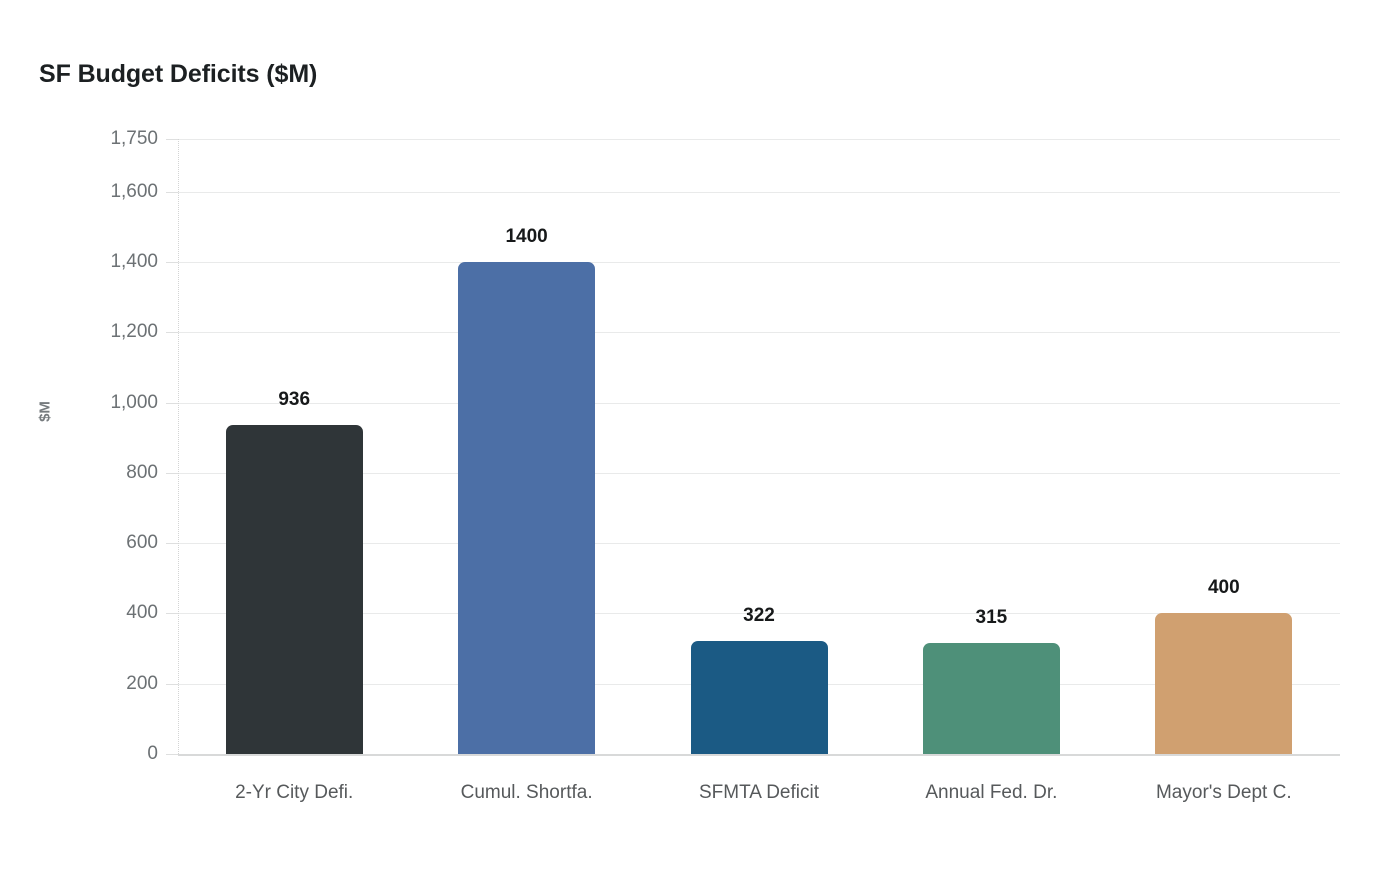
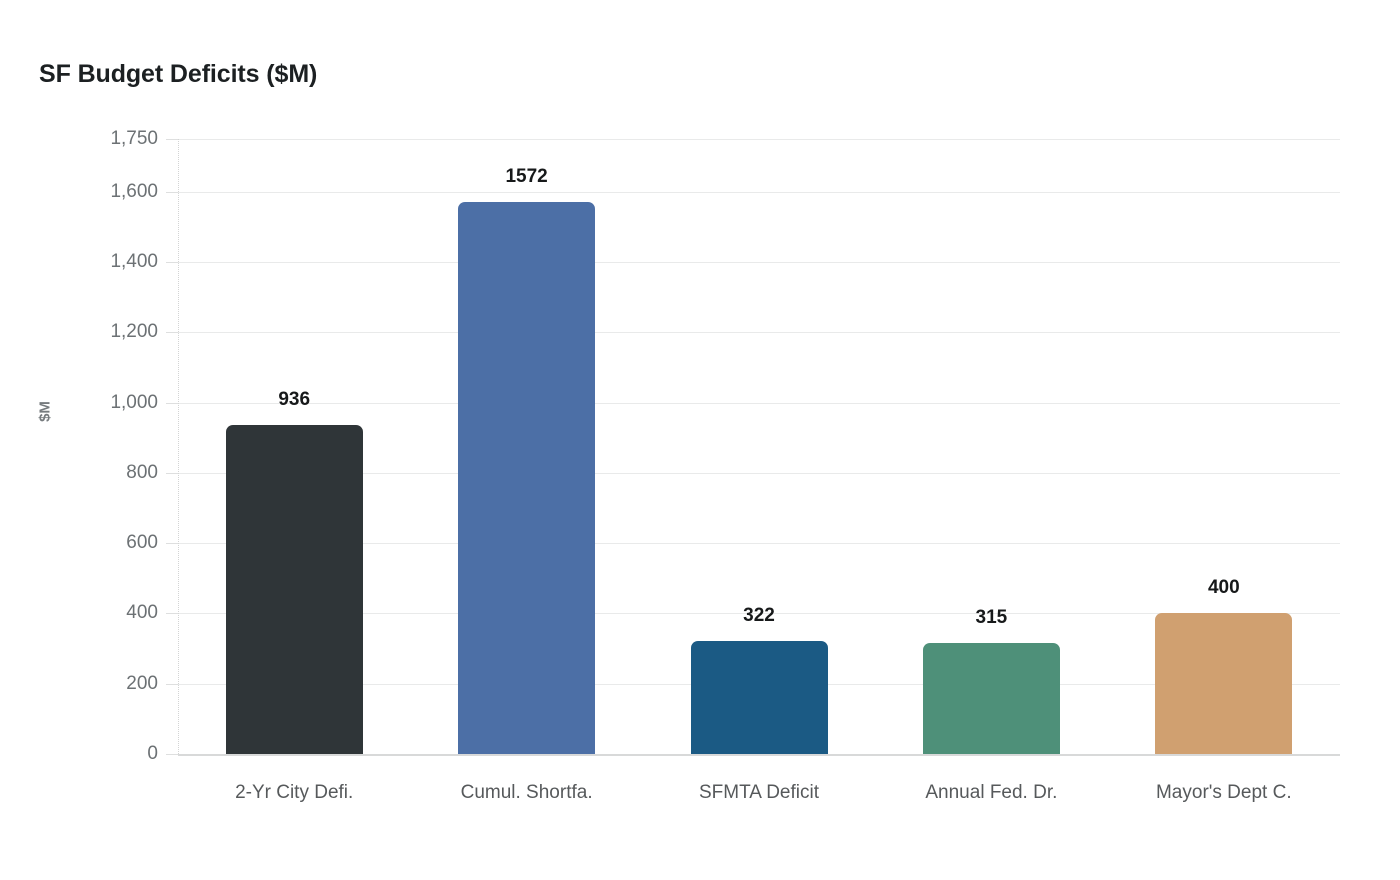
Cumul. Shortfa.: 1400 -> 1572
